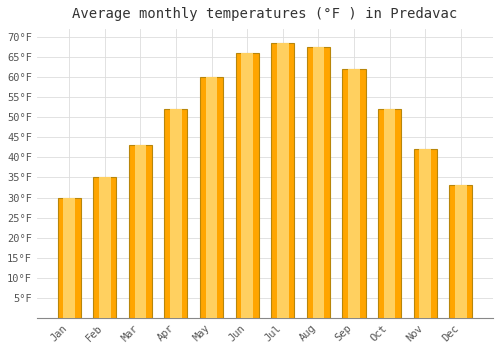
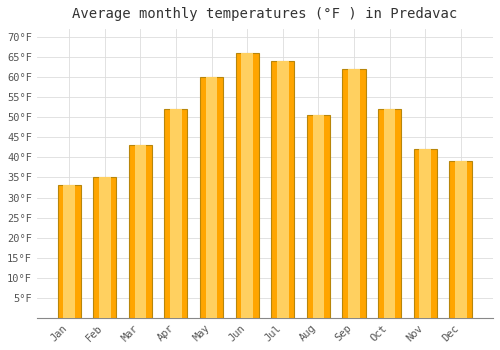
Jan: 30.0°F -> 33.0°F
Jul: 68.5°F -> 64.0°F
Aug: 67.5°F -> 50.5°F
Dec: 33.0°F -> 39.0°F
